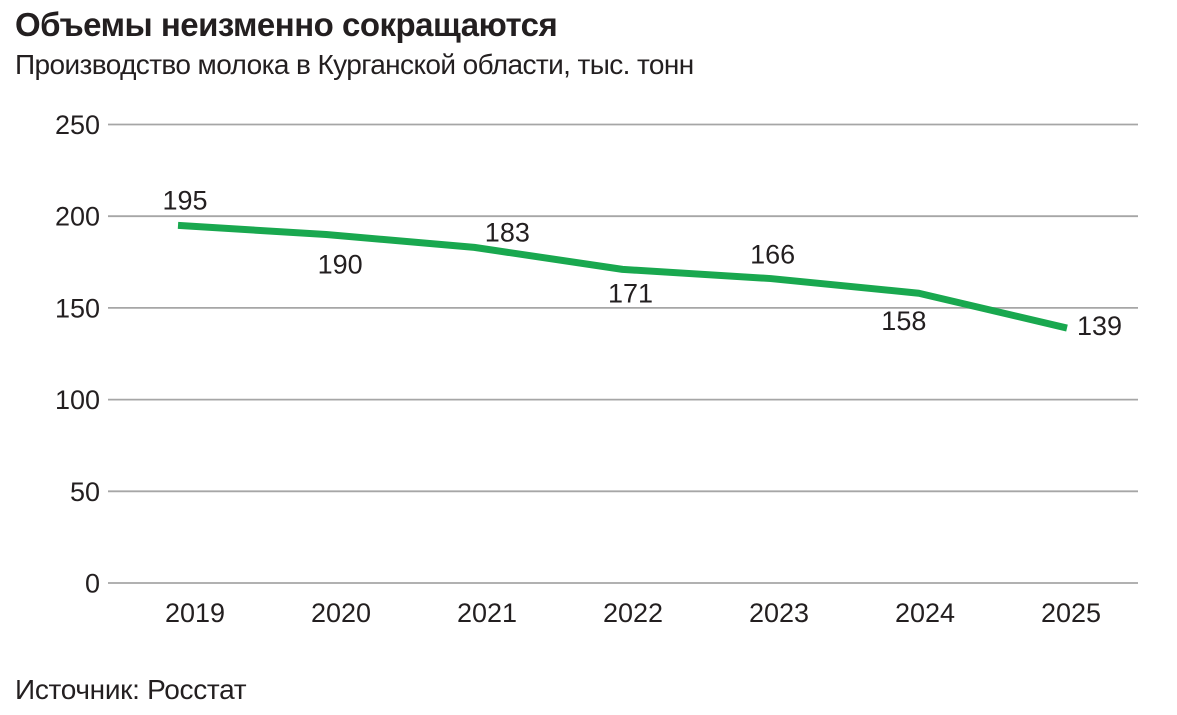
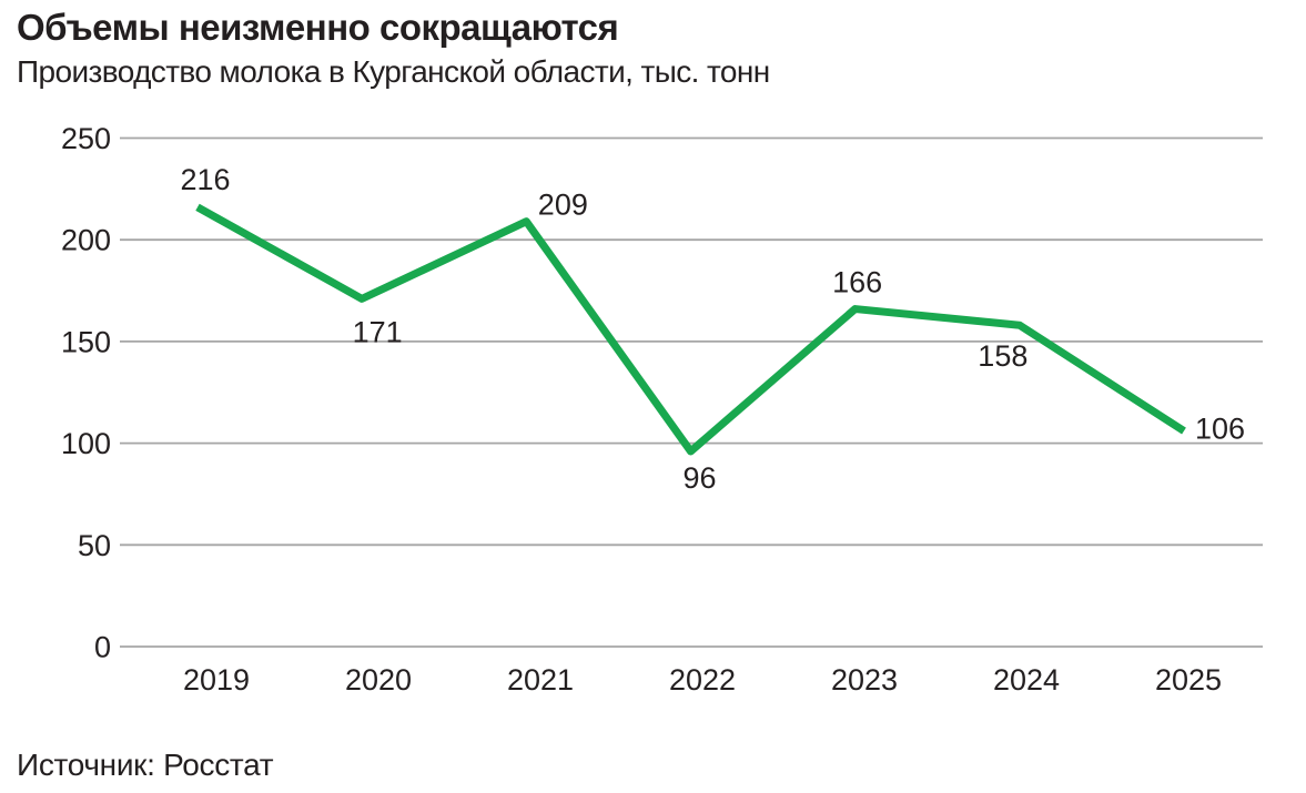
2019: 195 -> 216
2020: 190 -> 171
2021: 183 -> 209
2022: 171 -> 96
2025: 139 -> 106
